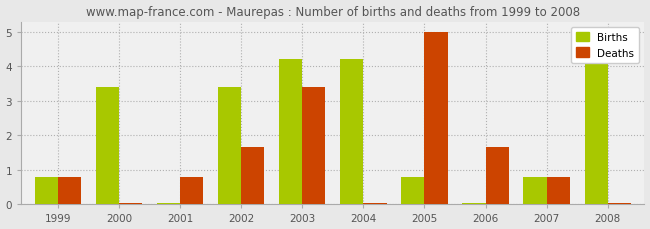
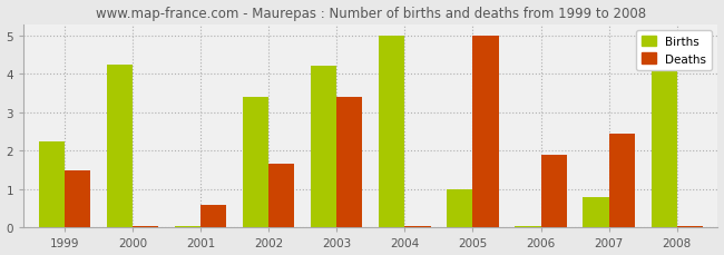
Births/1999: 0.80 -> 2.25
Deaths/1999: 0.80 -> 1.50
Births/2000: 3.40 -> 4.25
Deaths/2001: 0.80 -> 0.60
Births/2004: 4.20 -> 5.00
Births/2005: 0.80 -> 1.00
Deaths/2006: 1.65 -> 1.90
Deaths/2007: 0.80 -> 2.45
